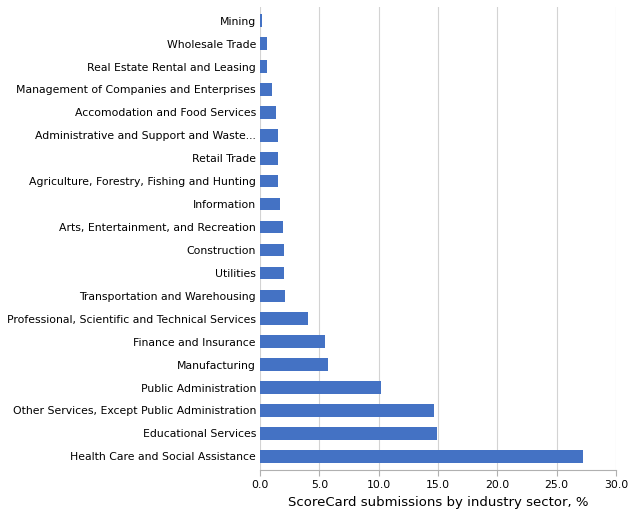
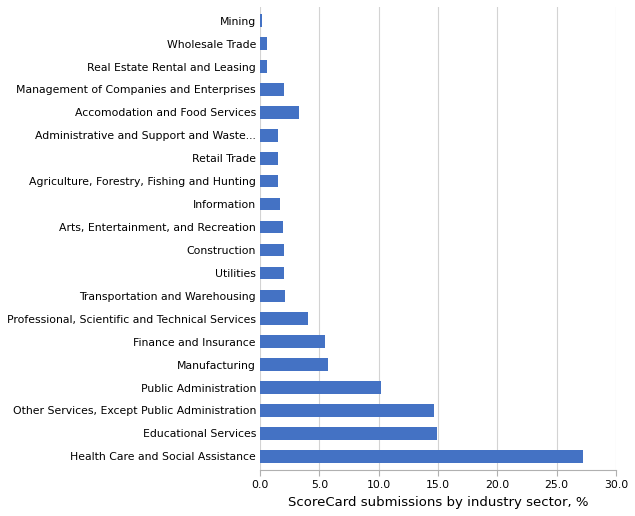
Management of Companies and Enterprises: 1.0 -> 2.0
Accomodation and Food Services: 1.3 -> 3.3
